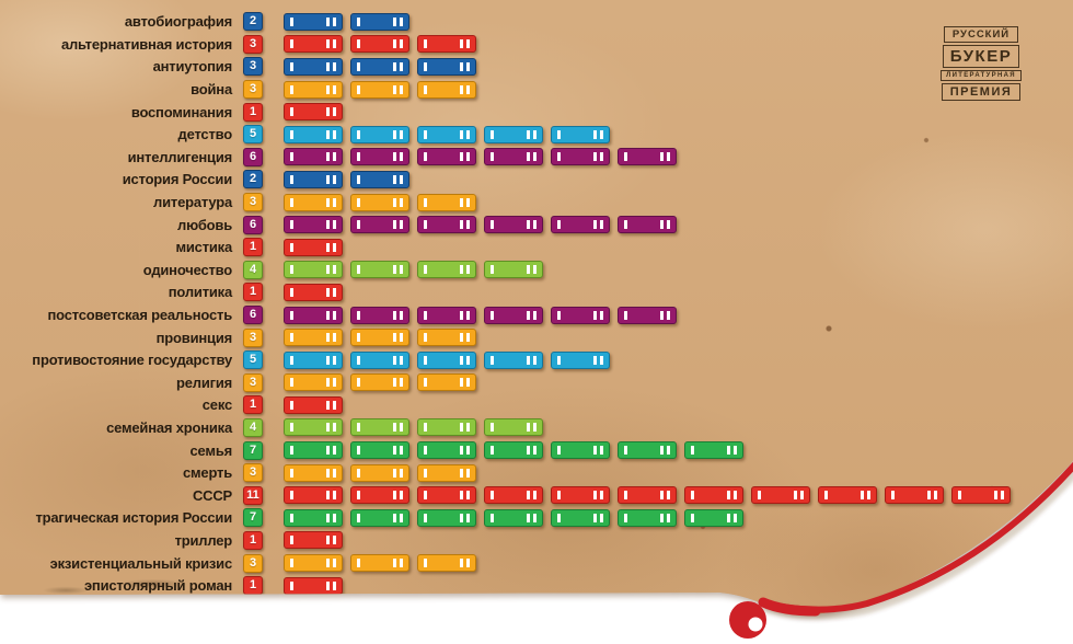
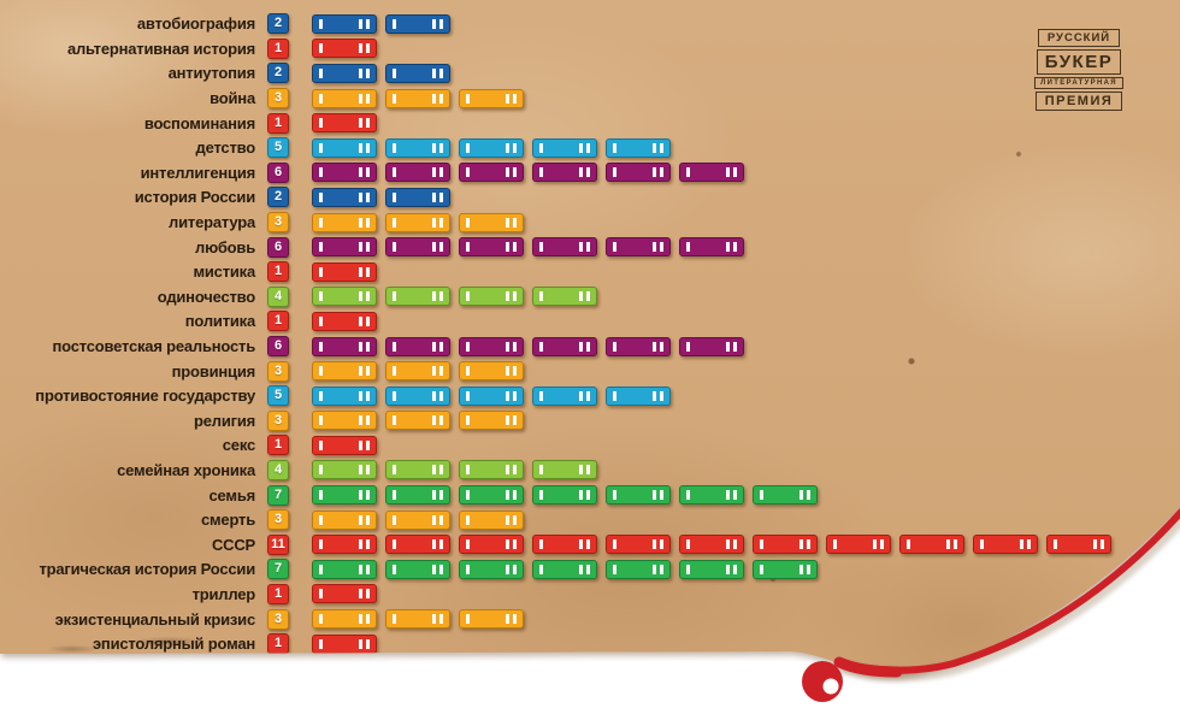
альтернативная история: 3 -> 1
антиутопия: 3 -> 2
